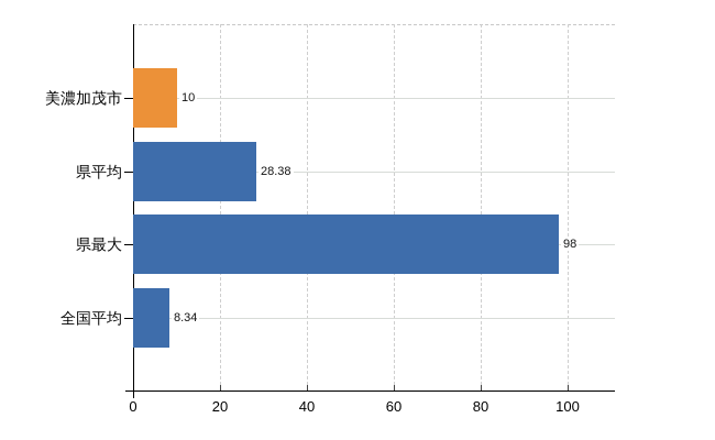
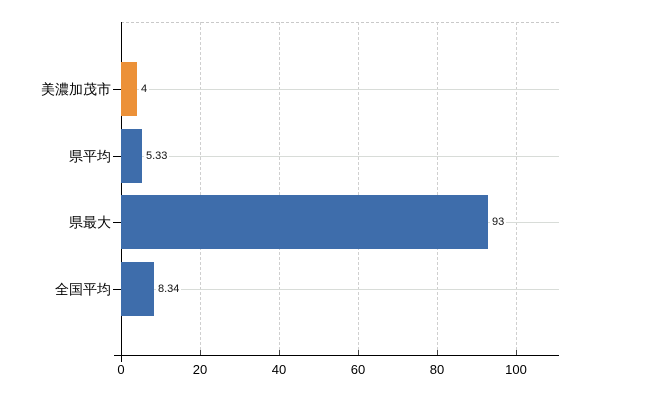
美濃加茂市: 10 -> 4
県平均: 28.38 -> 5.33
県最大: 98 -> 93
